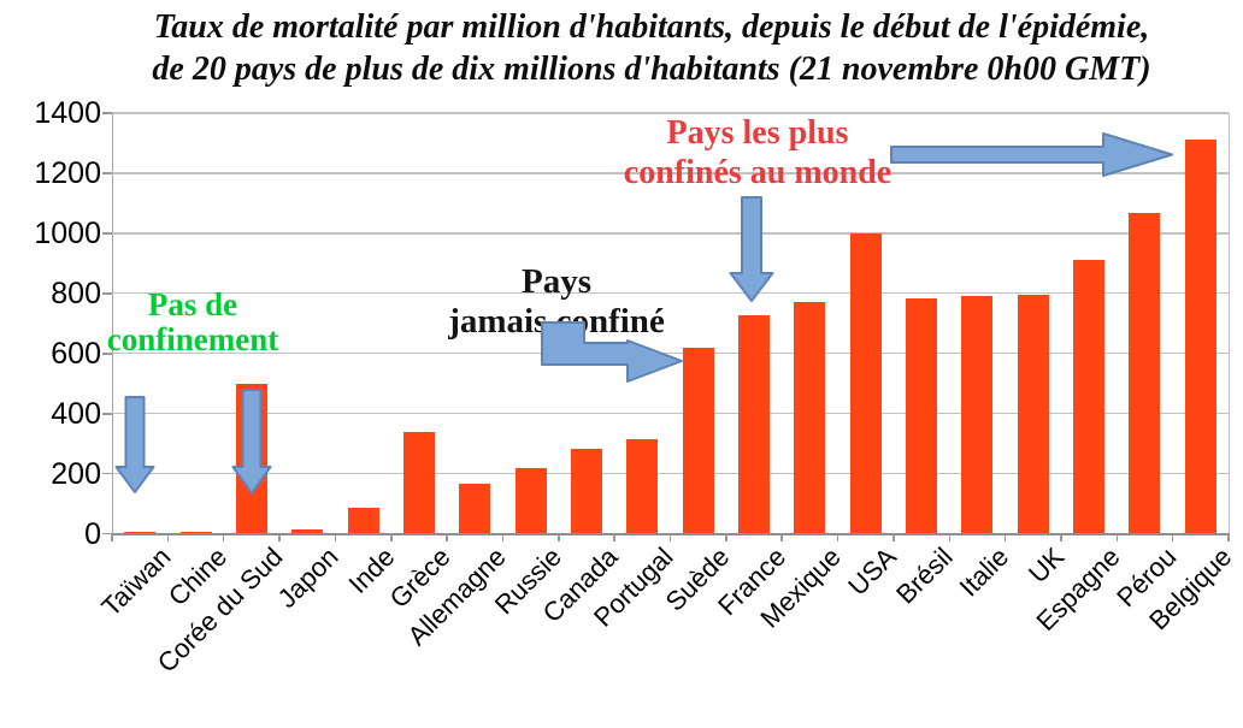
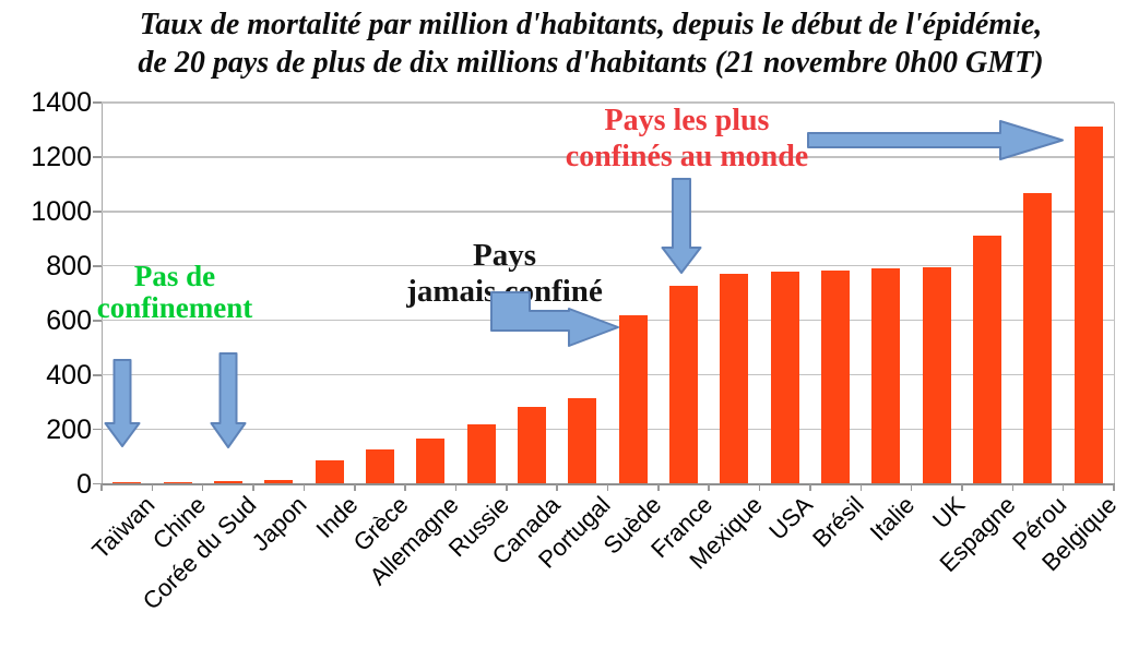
Corée du Sud: 500 -> 10
Grèce: 340 -> 120
USA: 1000 -> 780
